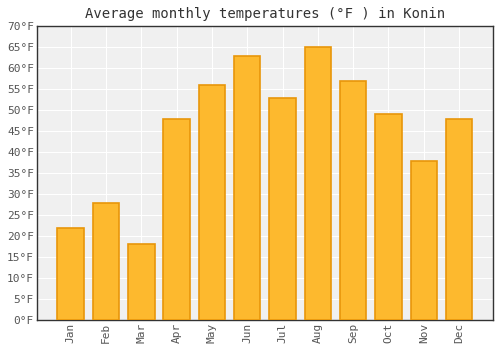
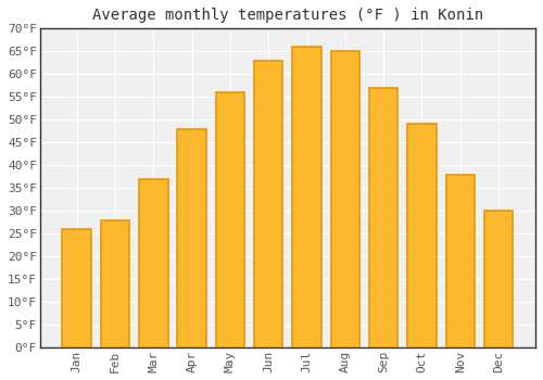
Jan: 22°F -> 26°F
Mar: 18°F -> 37°F
Jul: 53°F -> 66°F
Dec: 48°F -> 30°F
